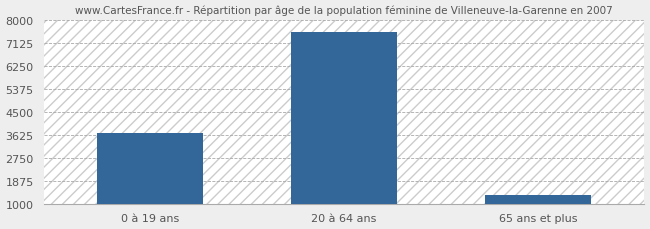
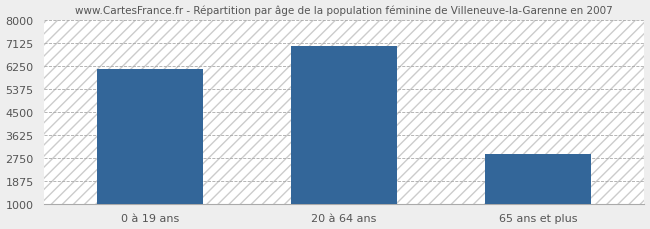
0 à 19 ans: 3700 -> 6150
20 à 64 ans: 7550 -> 7000
65 ans et plus: 1350 -> 2900
